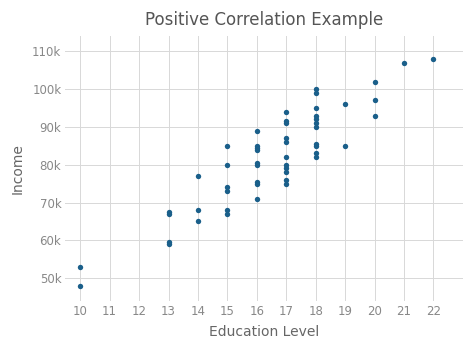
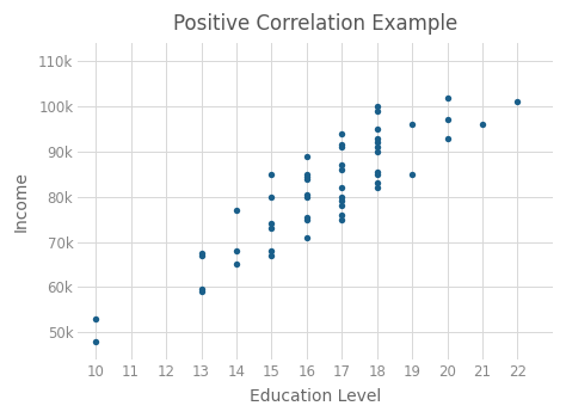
21: 107.0k -> 96.0k
22: 108.0k -> 101.0k
